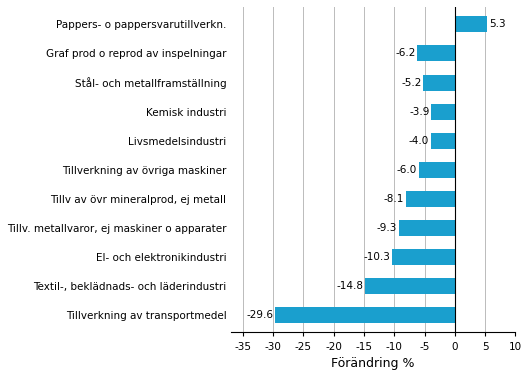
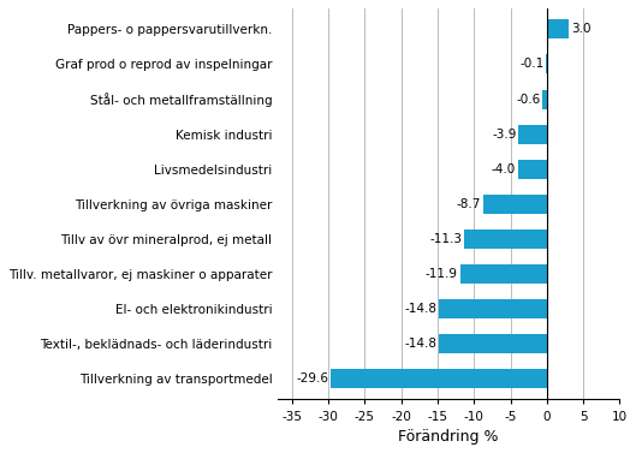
Pappers- o pappersvarutillverkn.: 5.3 -> 3.0
Graf prod o reprod av inspelningar: -6.2 -> -0.1
Stål- och metallframställning: -5.2 -> -0.6
Tillverkning av övriga maskiner: -6.0 -> -8.7
Tillv av övr mineralprod, ej metall: -8.1 -> -11.3
Tillv. metallvaror, ej maskiner o apparater: -9.3 -> -11.9
El- och elektronikindustri: -10.3 -> -14.8
